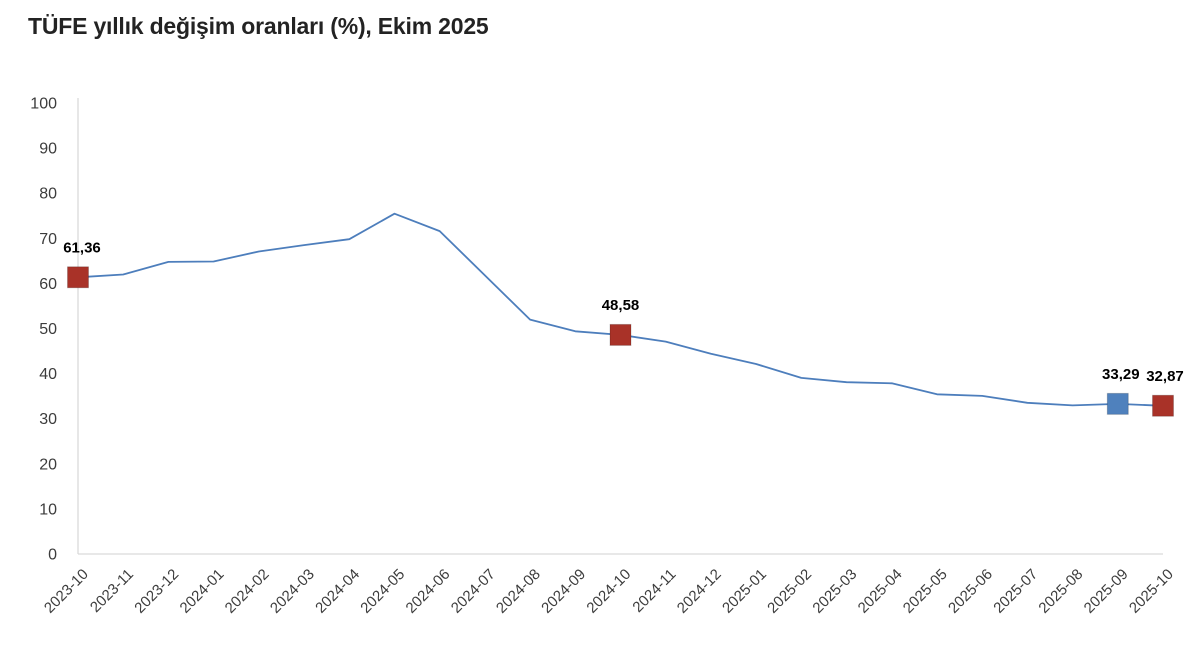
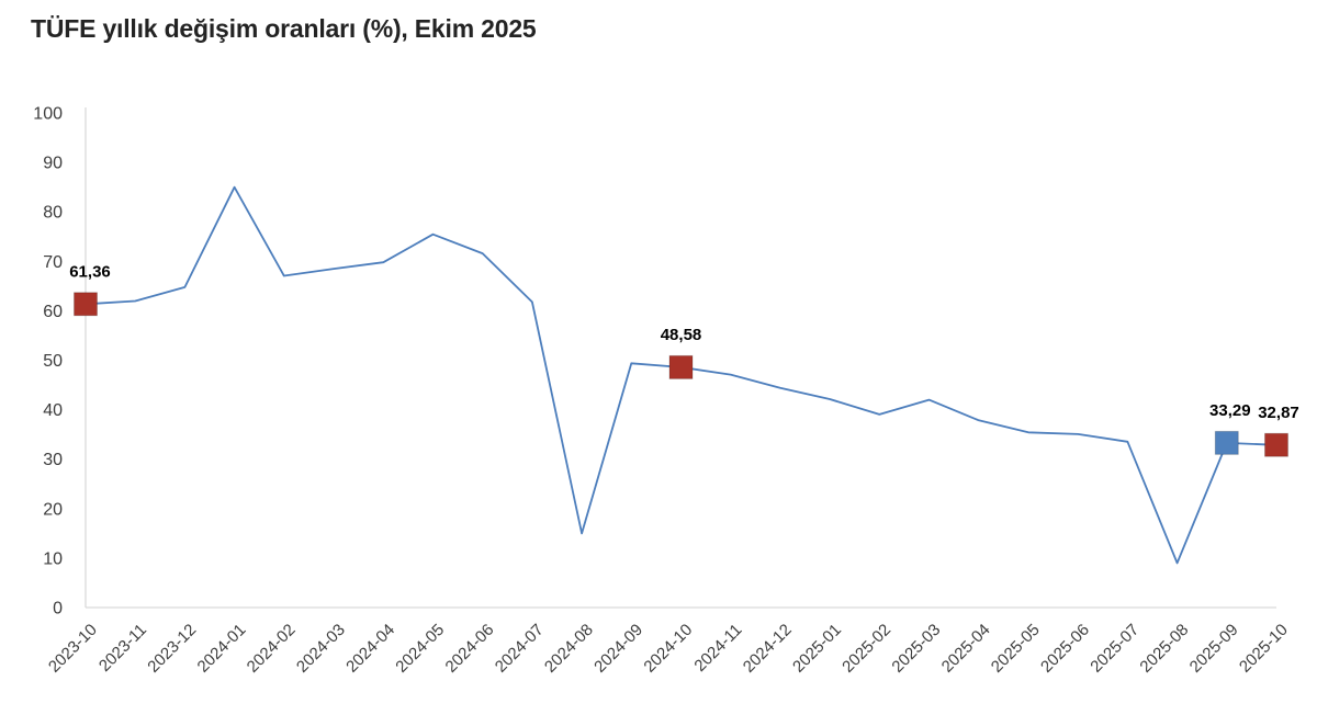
2024-01: 65 -> 85
2024-08: 52 -> 15
2025-03: 38 -> 42
2025-08: 33 -> 9
